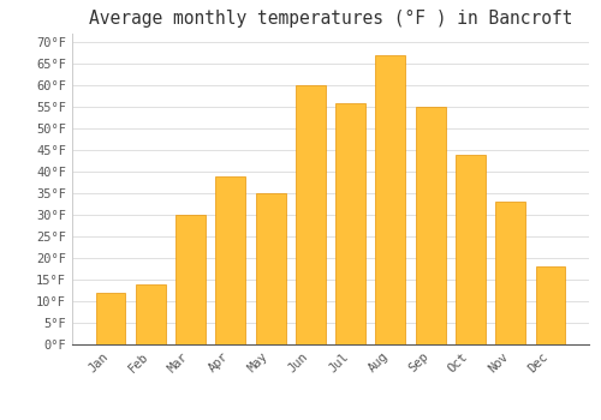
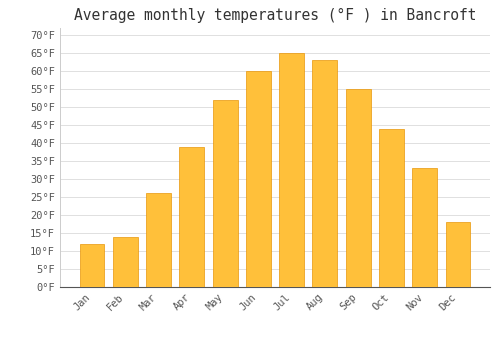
Mar: 30°F -> 26°F
May: 35°F -> 52°F
Jul: 56°F -> 65°F
Aug: 67°F -> 63°F
